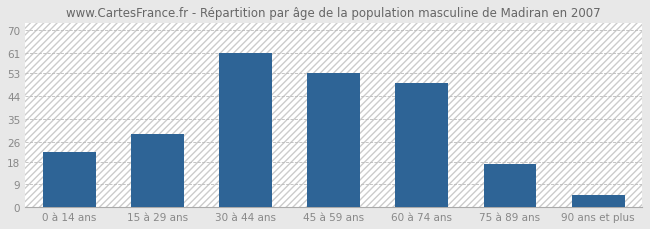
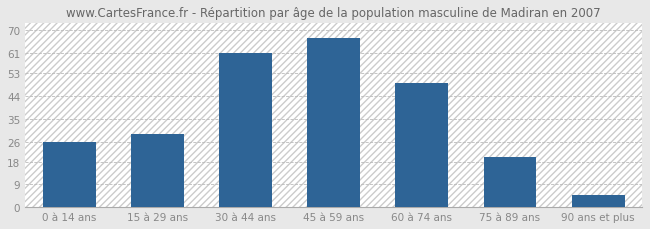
0 à 14 ans: 22 -> 26
45 à 59 ans: 53 -> 67
75 à 89 ans: 17 -> 20
